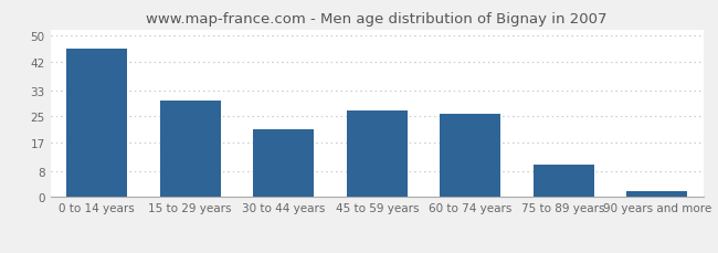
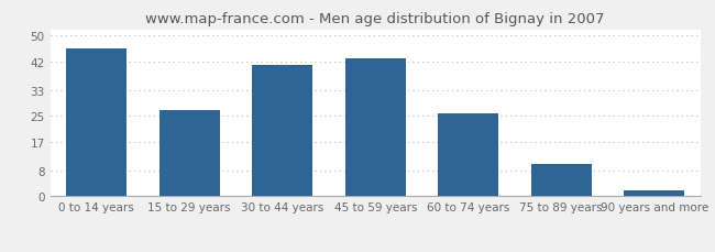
15 to 29 years: 30 -> 27
30 to 44 years: 21 -> 41
45 to 59 years: 27 -> 43
